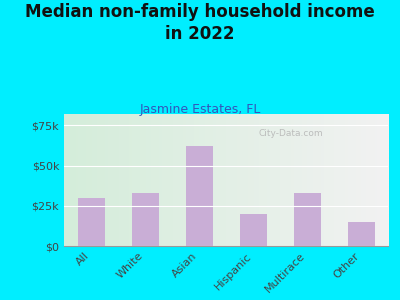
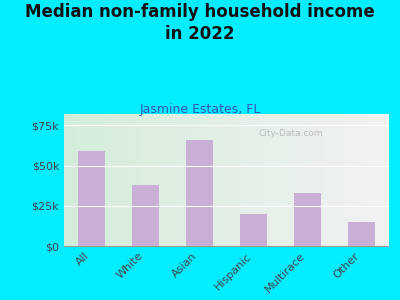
All: $30k -> $59k
White: $33k -> $38k
Asian: $62k -> $66k
